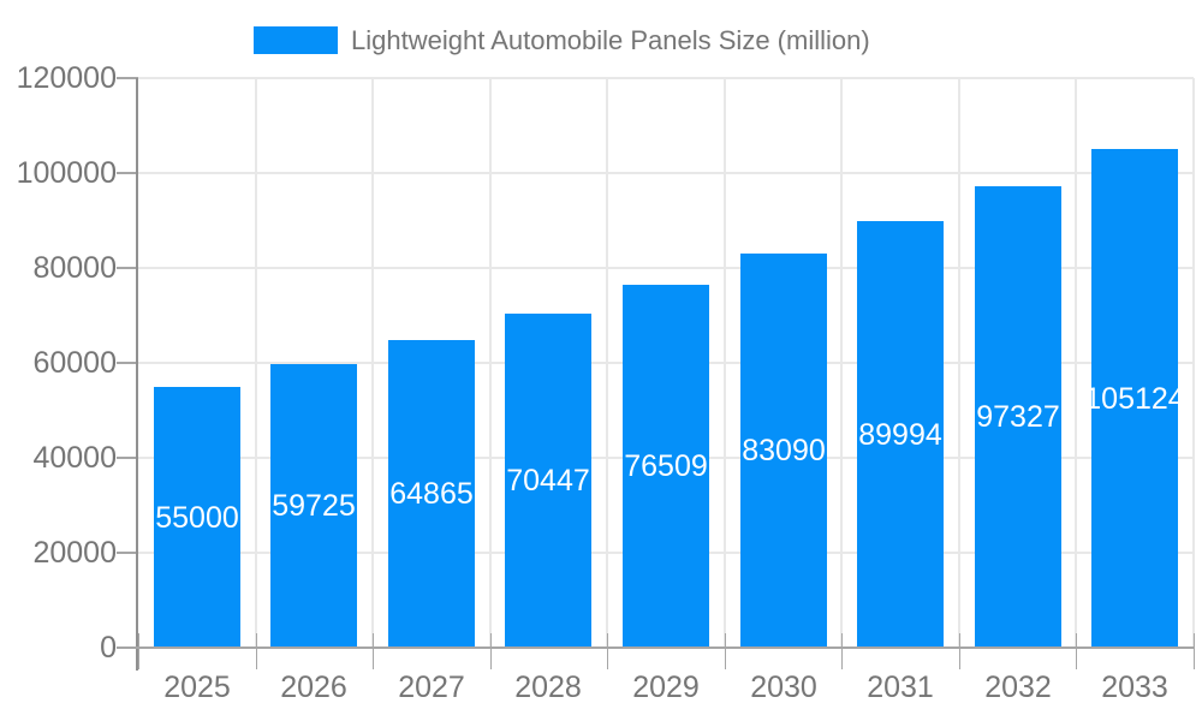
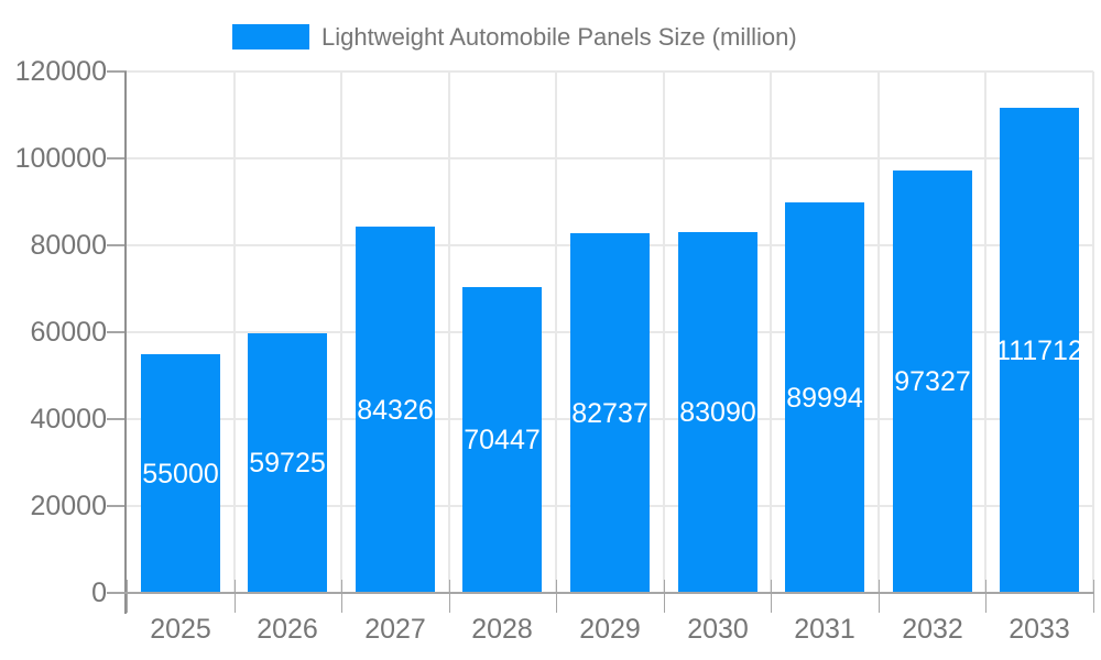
2027: 64865 -> 84326
2029: 76509 -> 82737
2033: 105124 -> 111712
